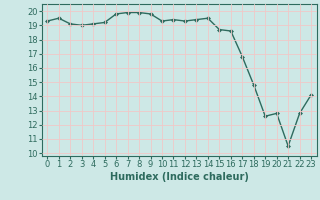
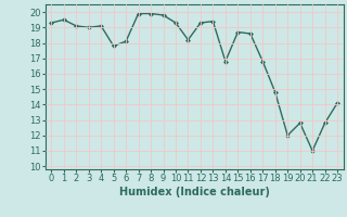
5: 19.2 -> 17.8
6: 19.8 -> 18.1
11: 19.4 -> 18.2
14: 19.5 -> 16.8
19: 12.6 -> 12.0
21: 10.5 -> 11.0
